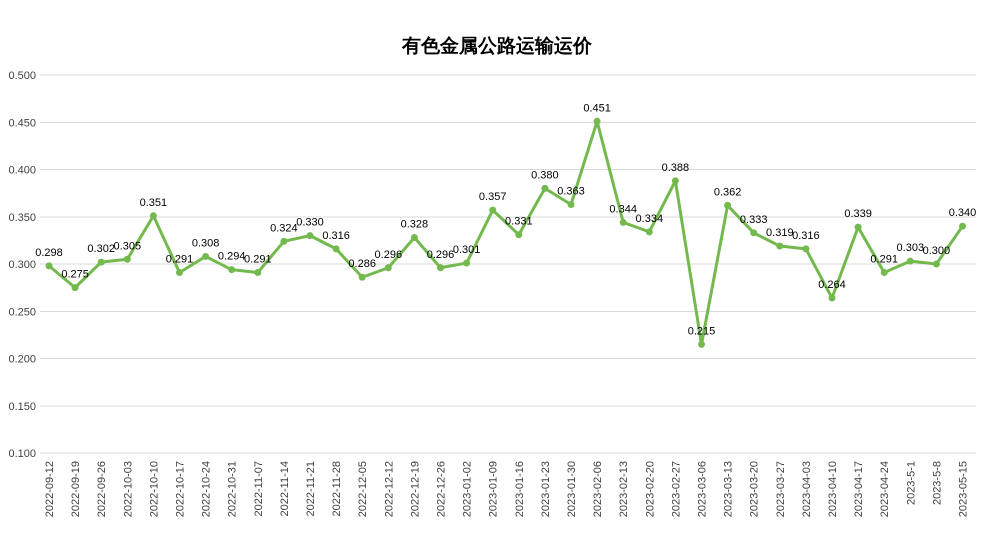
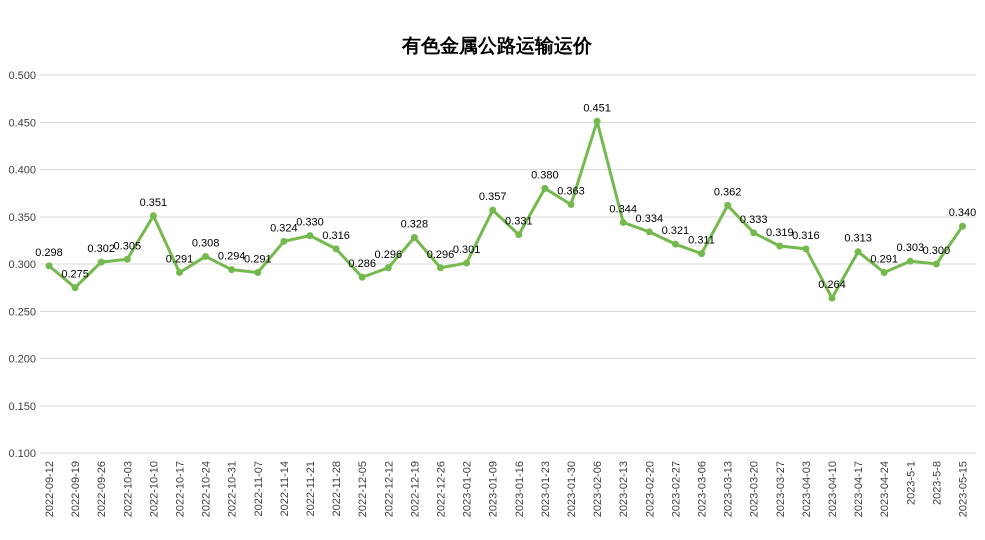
2023-02-27: 0.388 -> 0.321
2023-03-06: 0.215 -> 0.311
2023-04-17: 0.339 -> 0.313
